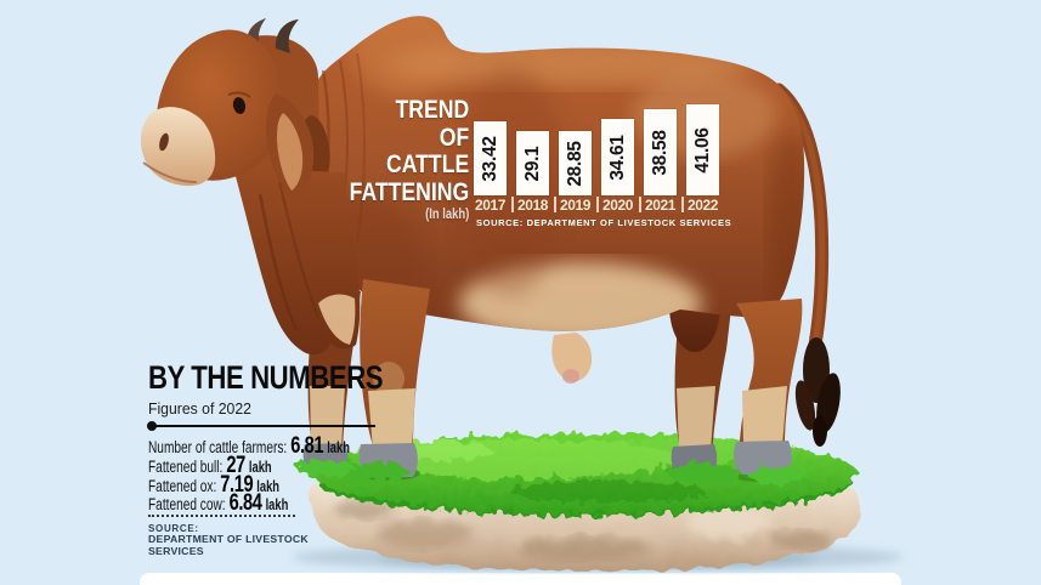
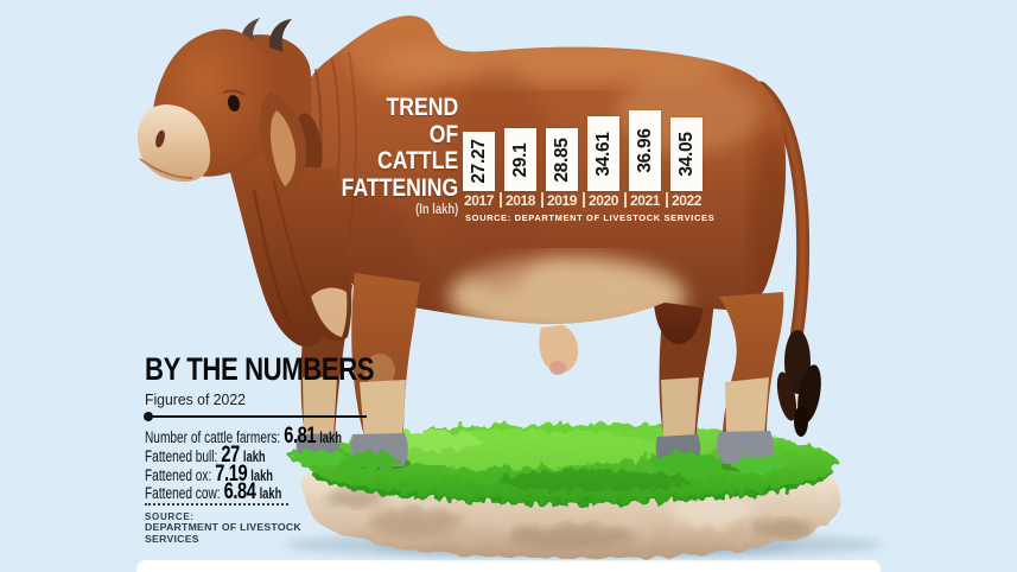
2017: 33.42 -> 27.27
2021: 38.58 -> 36.96
2022: 41.06 -> 34.05
